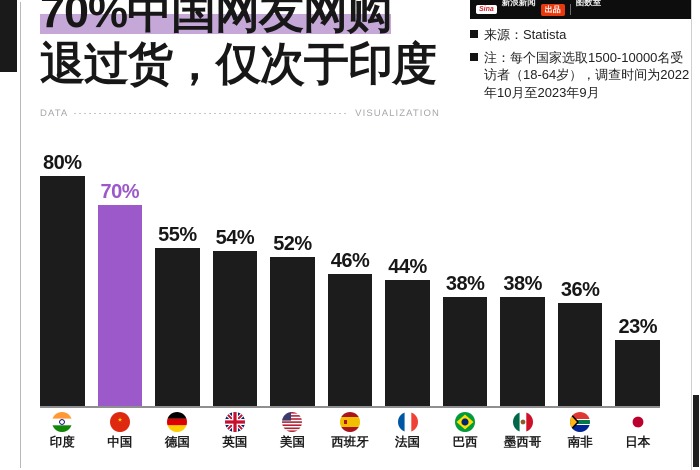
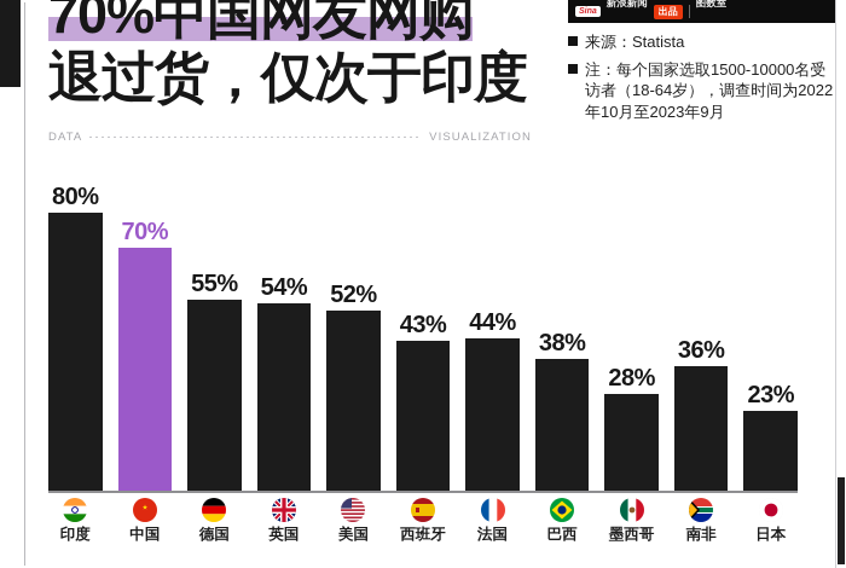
西班牙: 46% -> 43%
墨西哥: 38% -> 28%
